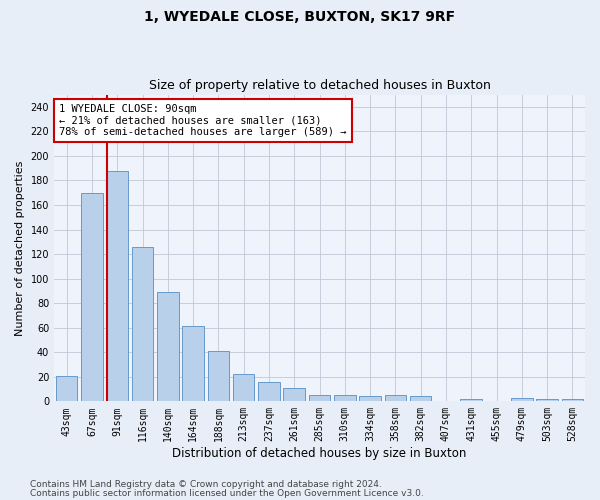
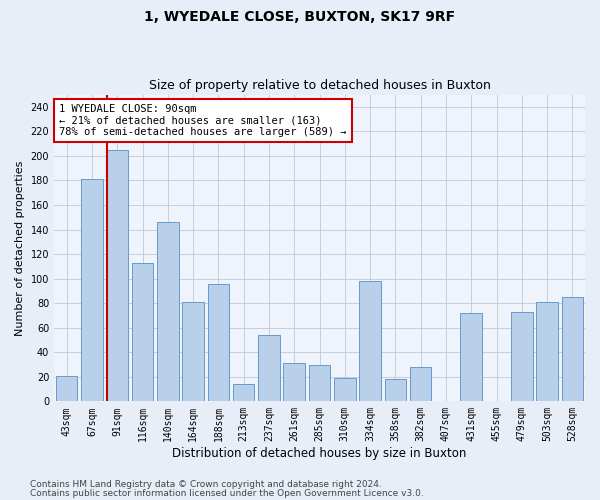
67sqm: 170 -> 181
91sqm: 188 -> 205
116sqm: 126 -> 113
140sqm: 89 -> 146
164sqm: 61 -> 81
188sqm: 41 -> 96
213sqm: 22 -> 14
237sqm: 16 -> 54
261sqm: 11 -> 31
285sqm: 5 -> 30
310sqm: 5 -> 19
334sqm: 4 -> 98
358sqm: 5 -> 18
382sqm: 4 -> 28
431sqm: 2 -> 72
479sqm: 3 -> 73
503sqm: 2 -> 81
528sqm: 2 -> 85
